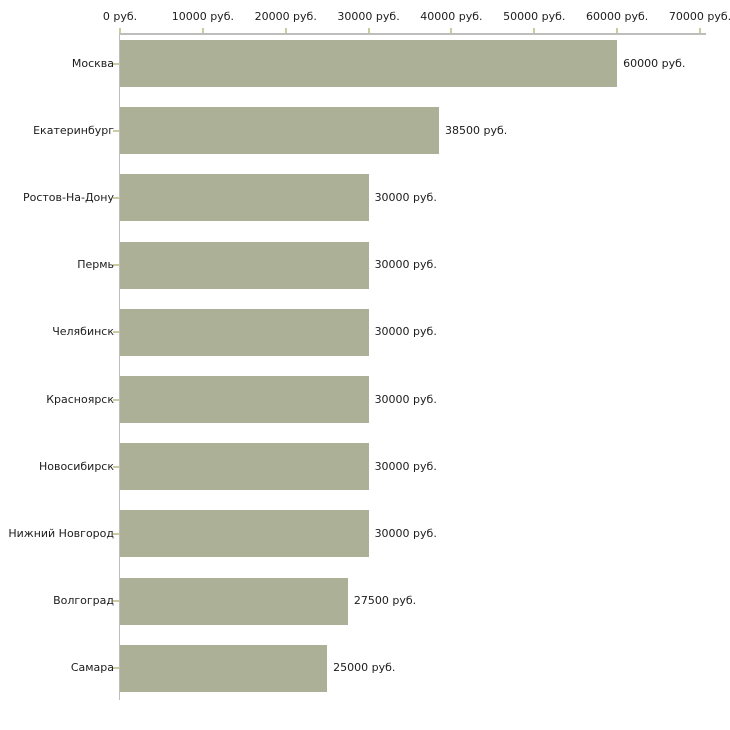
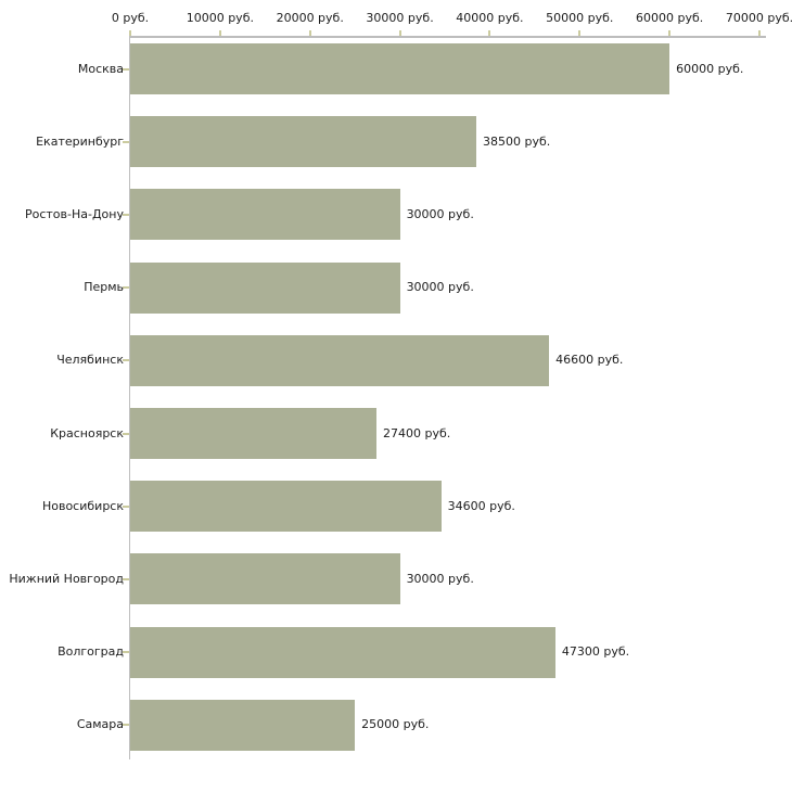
Челябинск: 30000 -> 46600
Красноярск: 30000 -> 27400
Новосибирск: 30000 -> 34600
Волгоград: 27500 -> 47300
